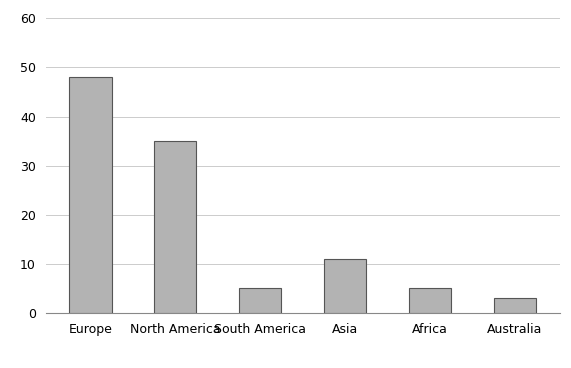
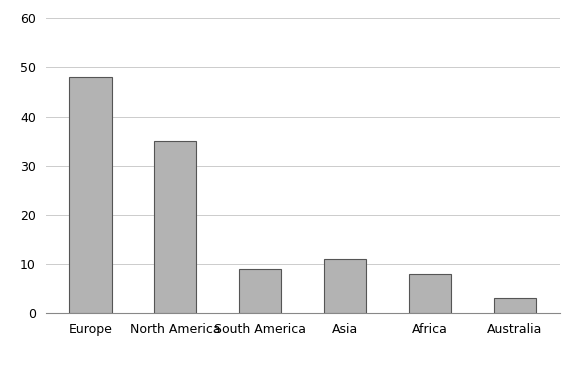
South America: 5 -> 9
Africa: 5 -> 8
